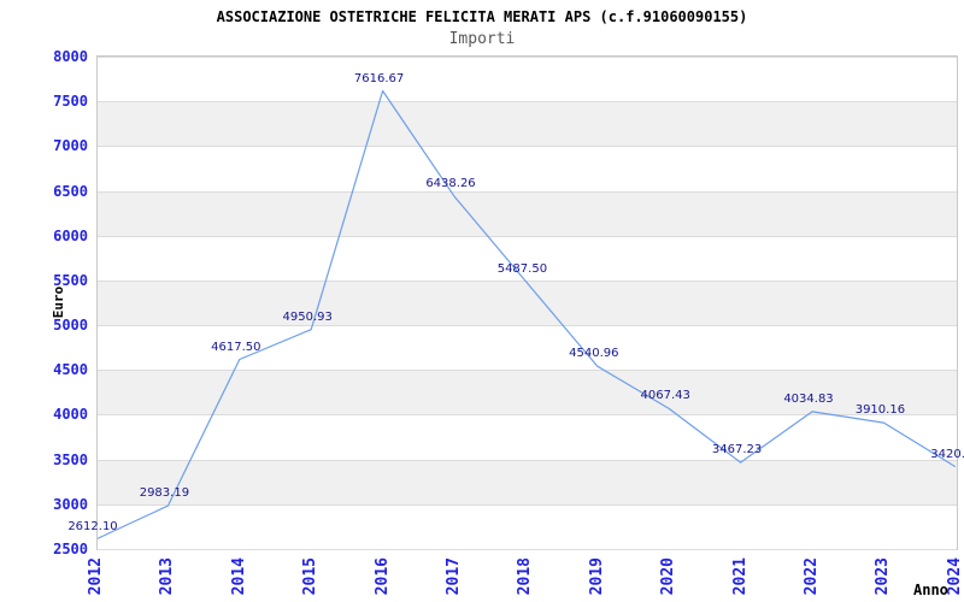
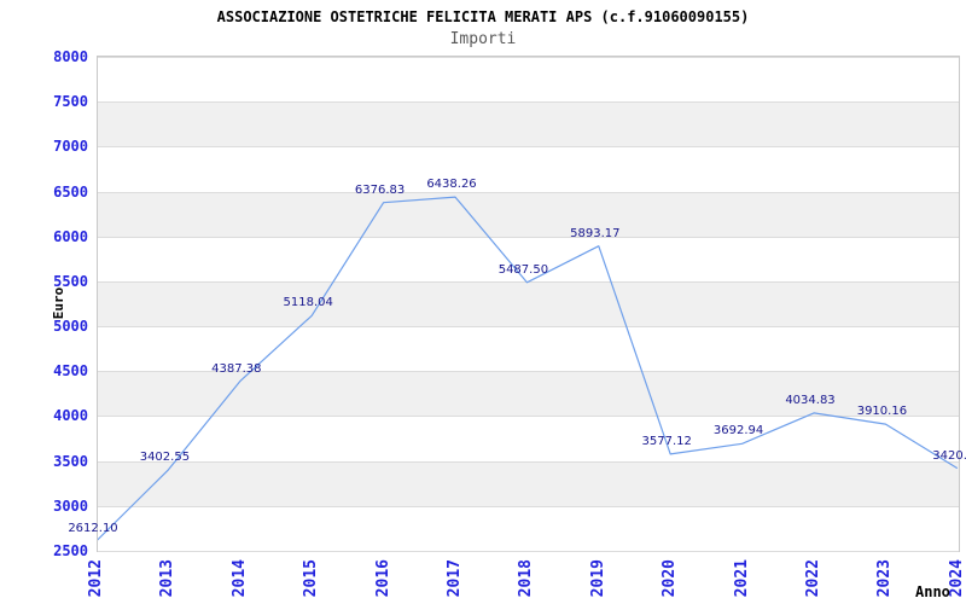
2013: 2983.19 -> 3402.55
2014: 4617.50 -> 4387.38
2015: 4950.93 -> 5118.04
2016: 7616.67 -> 6376.83
2019: 4540.96 -> 5893.17
2020: 4067.43 -> 3577.12
2021: 3467.23 -> 3692.94
